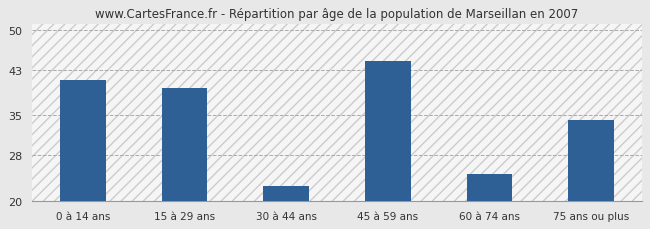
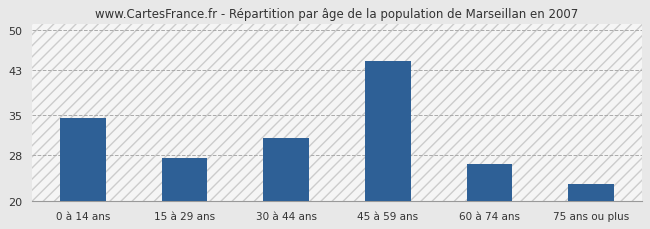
0 à 14 ans: 41.2 -> 34.5
15 à 29 ans: 39.8 -> 27.5
30 à 44 ans: 22.6 -> 31.0
60 à 74 ans: 24.8 -> 26.5
75 ans ou plus: 34.2 -> 23.0
